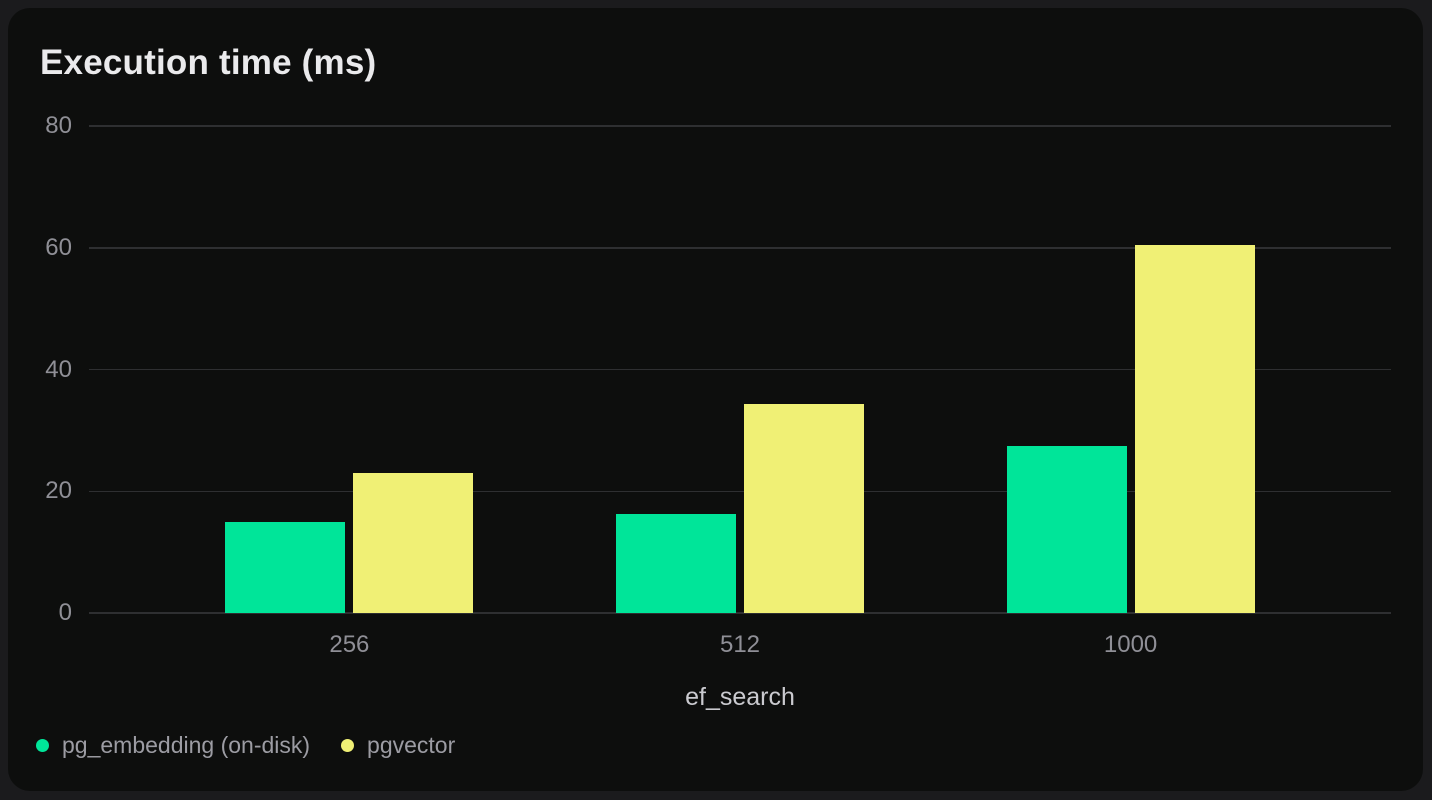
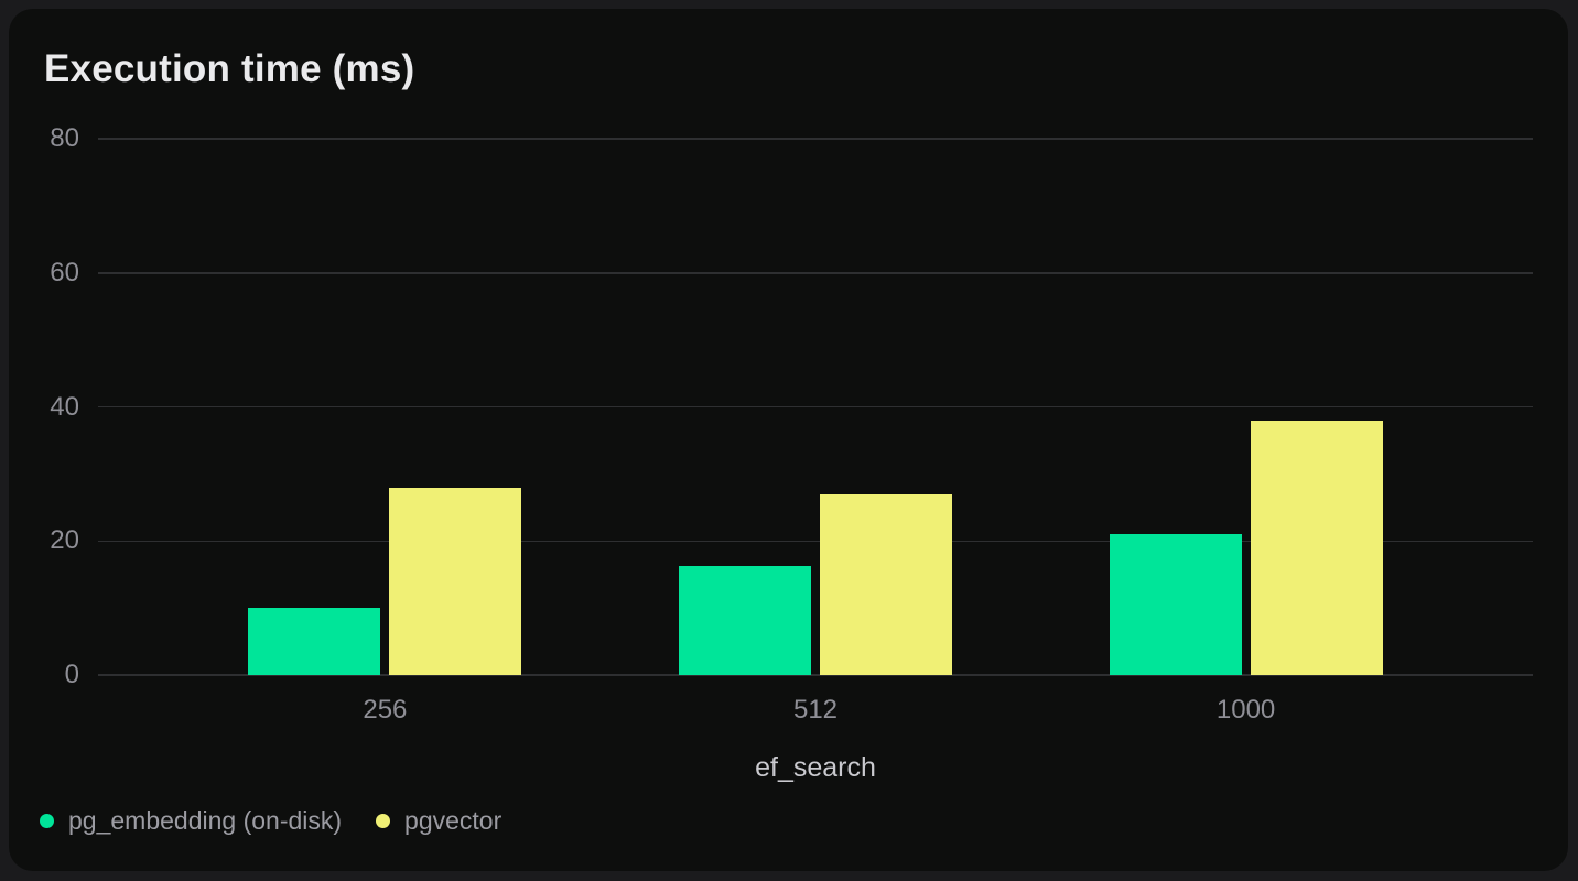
pg_embedding (on-disk)/256: 15 -> 10
pgvector/256: 23 -> 28
pgvector/512: 34 -> 27
pg_embedding (on-disk)/1000: 27 -> 21
pgvector/1000: 60 -> 38
